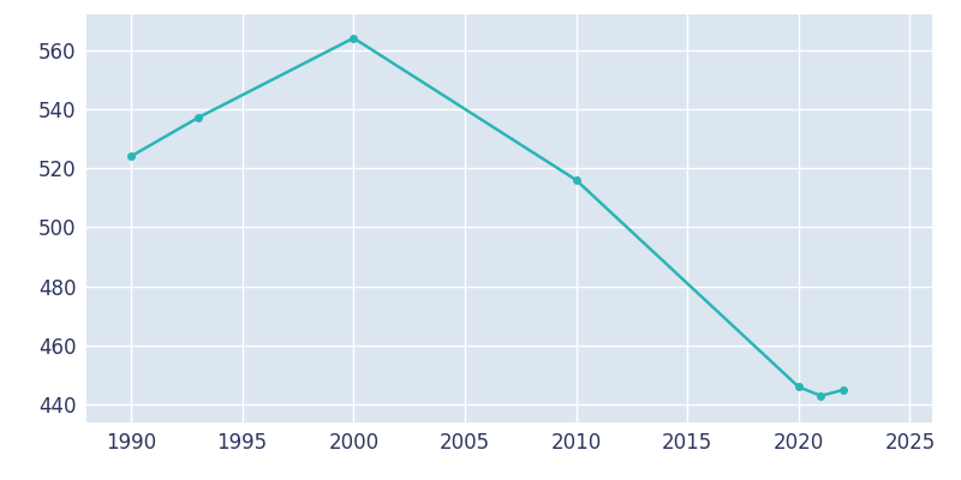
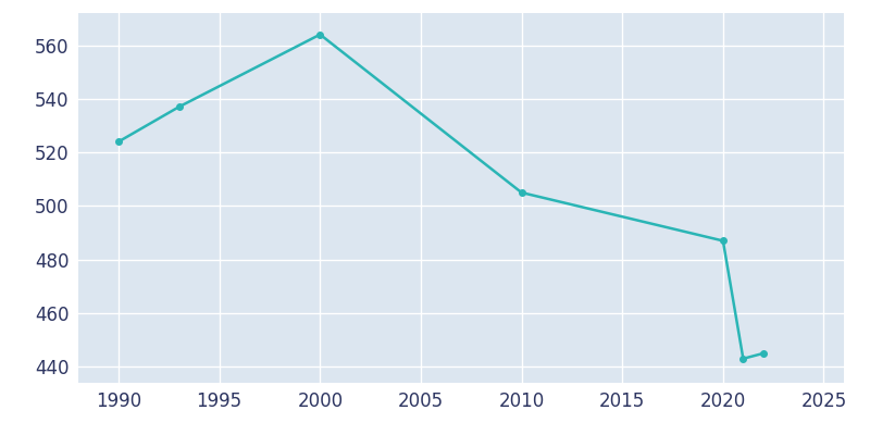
2010: 516 -> 505
2020: 446 -> 487
